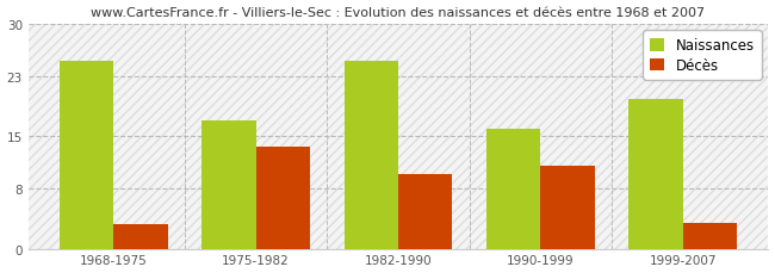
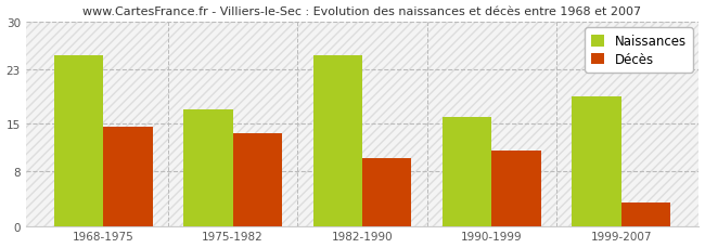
Décès/1968-1975: 3.2 -> 14.5
Naissances/1999-2007: 20 -> 19
